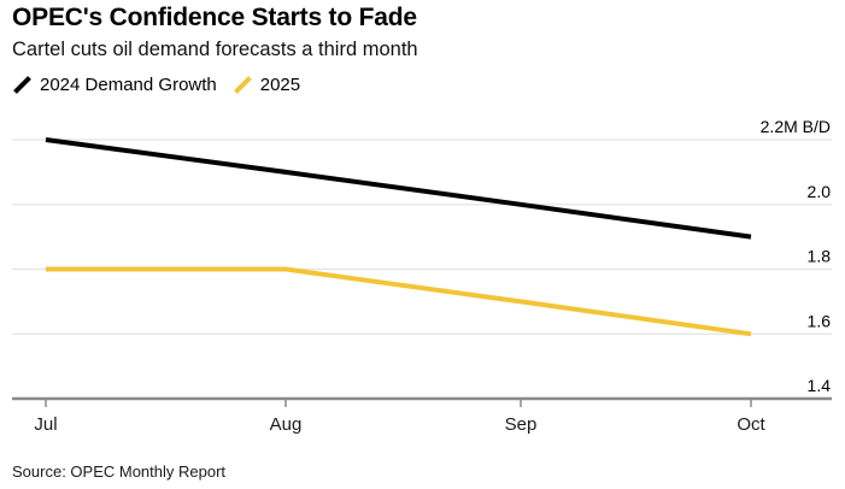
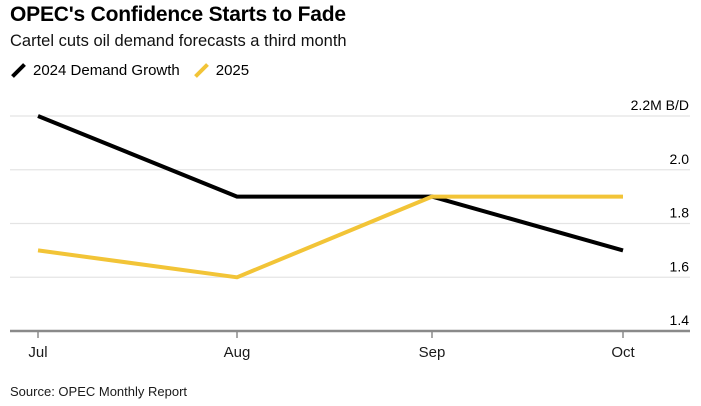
2025/Jul: 1.8 -> 1.7
2024 Demand Growth/Aug: 2.1 -> 1.9
2025/Aug: 1.8 -> 1.6
2024 Demand Growth/Sep: 2.0 -> 1.9
2025/Sep: 1.7 -> 1.9
2024 Demand Growth/Oct: 1.9 -> 1.7
2025/Oct: 1.6 -> 1.9
